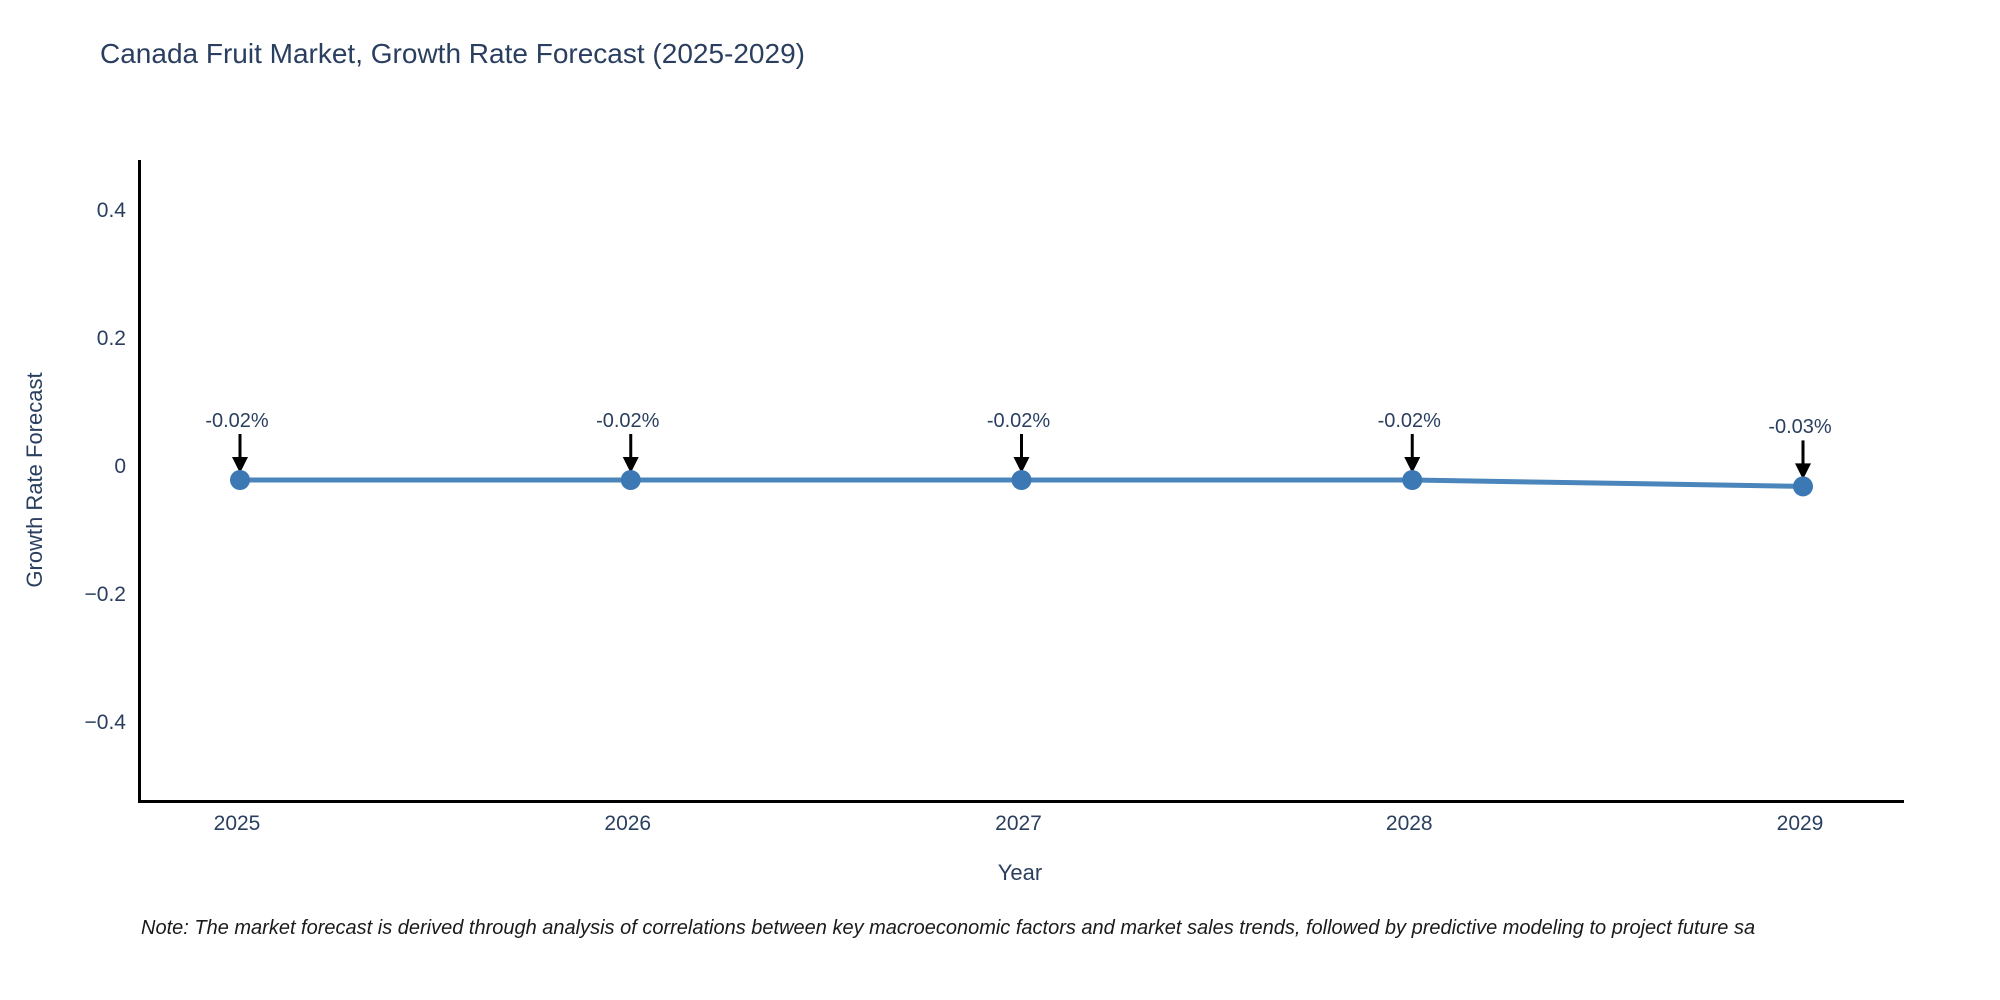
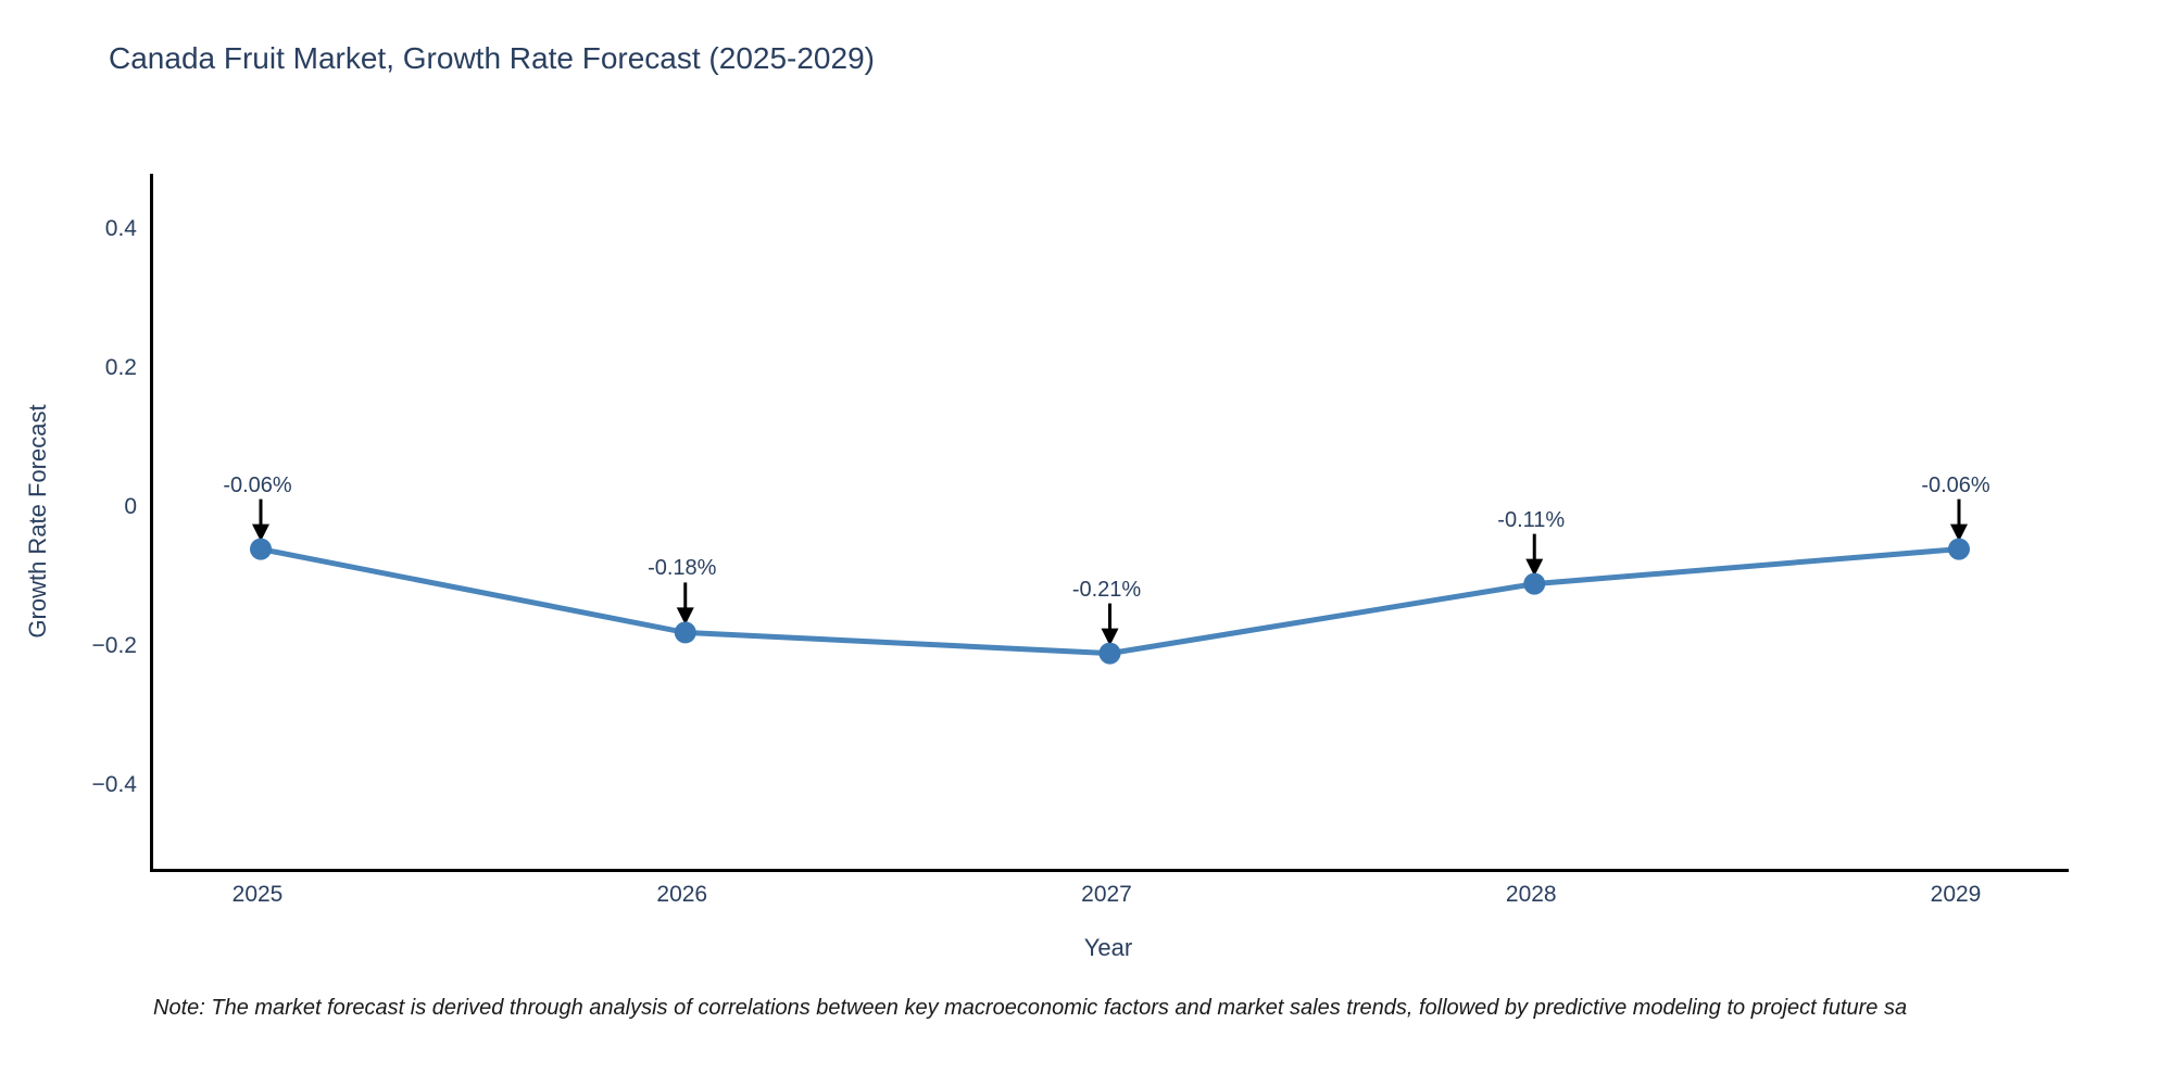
2025: -0.02% -> -0.06%
2026: -0.02% -> -0.18%
2027: -0.02% -> -0.21%
2028: -0.02% -> -0.11%
2029: -0.03% -> -0.06%
